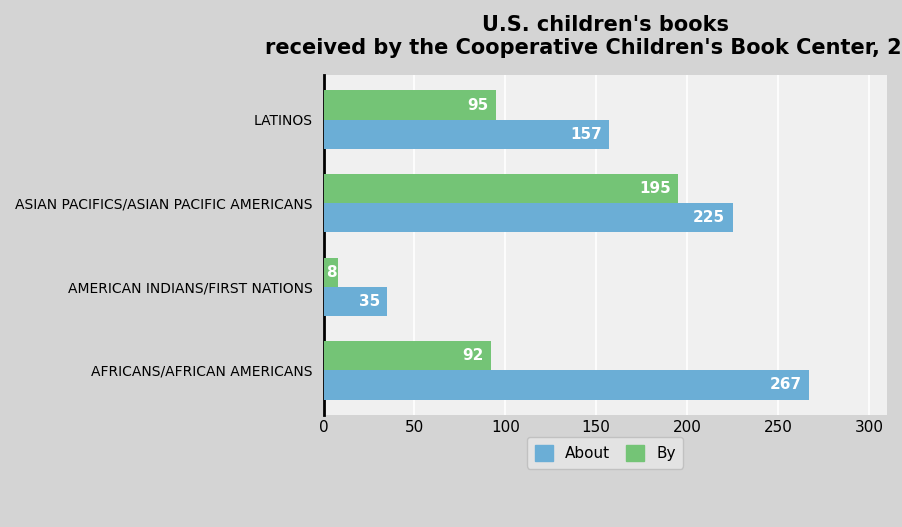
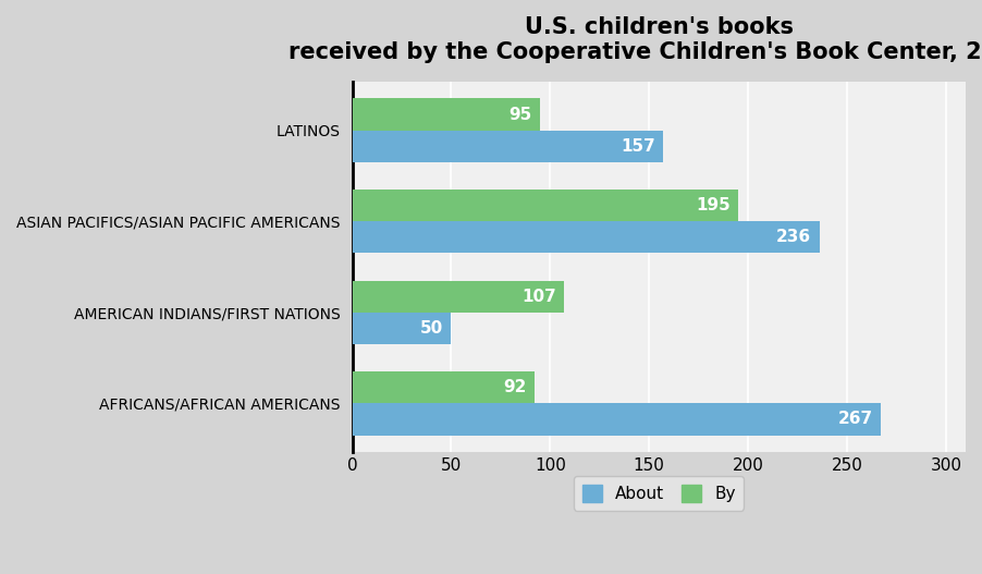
About/ASIAN PACIFICS/ASIAN PACIFIC AMERICANS: 225 -> 236
By/AMERICAN INDIANS/FIRST NATIONS: 8 -> 107
About/AMERICAN INDIANS/FIRST NATIONS: 35 -> 50
